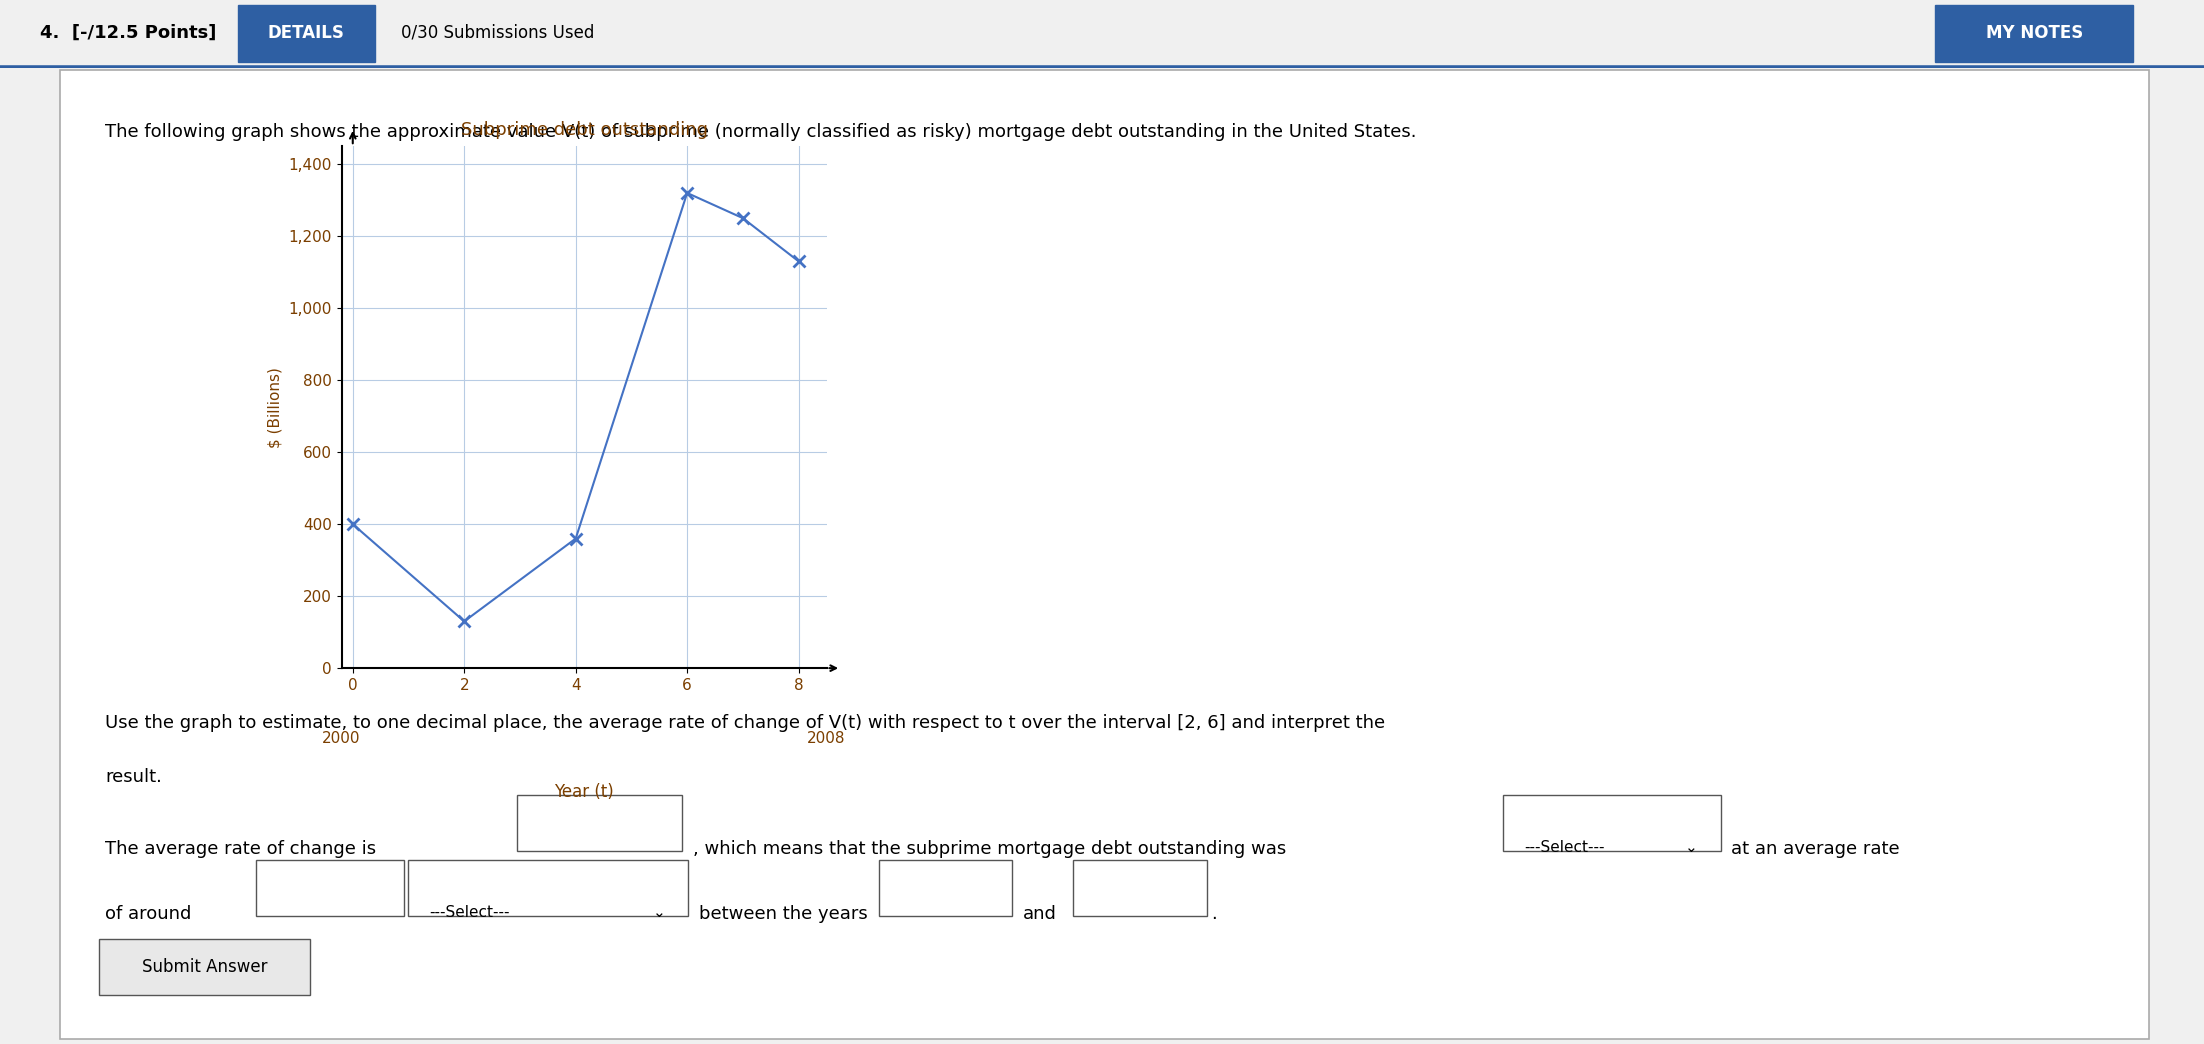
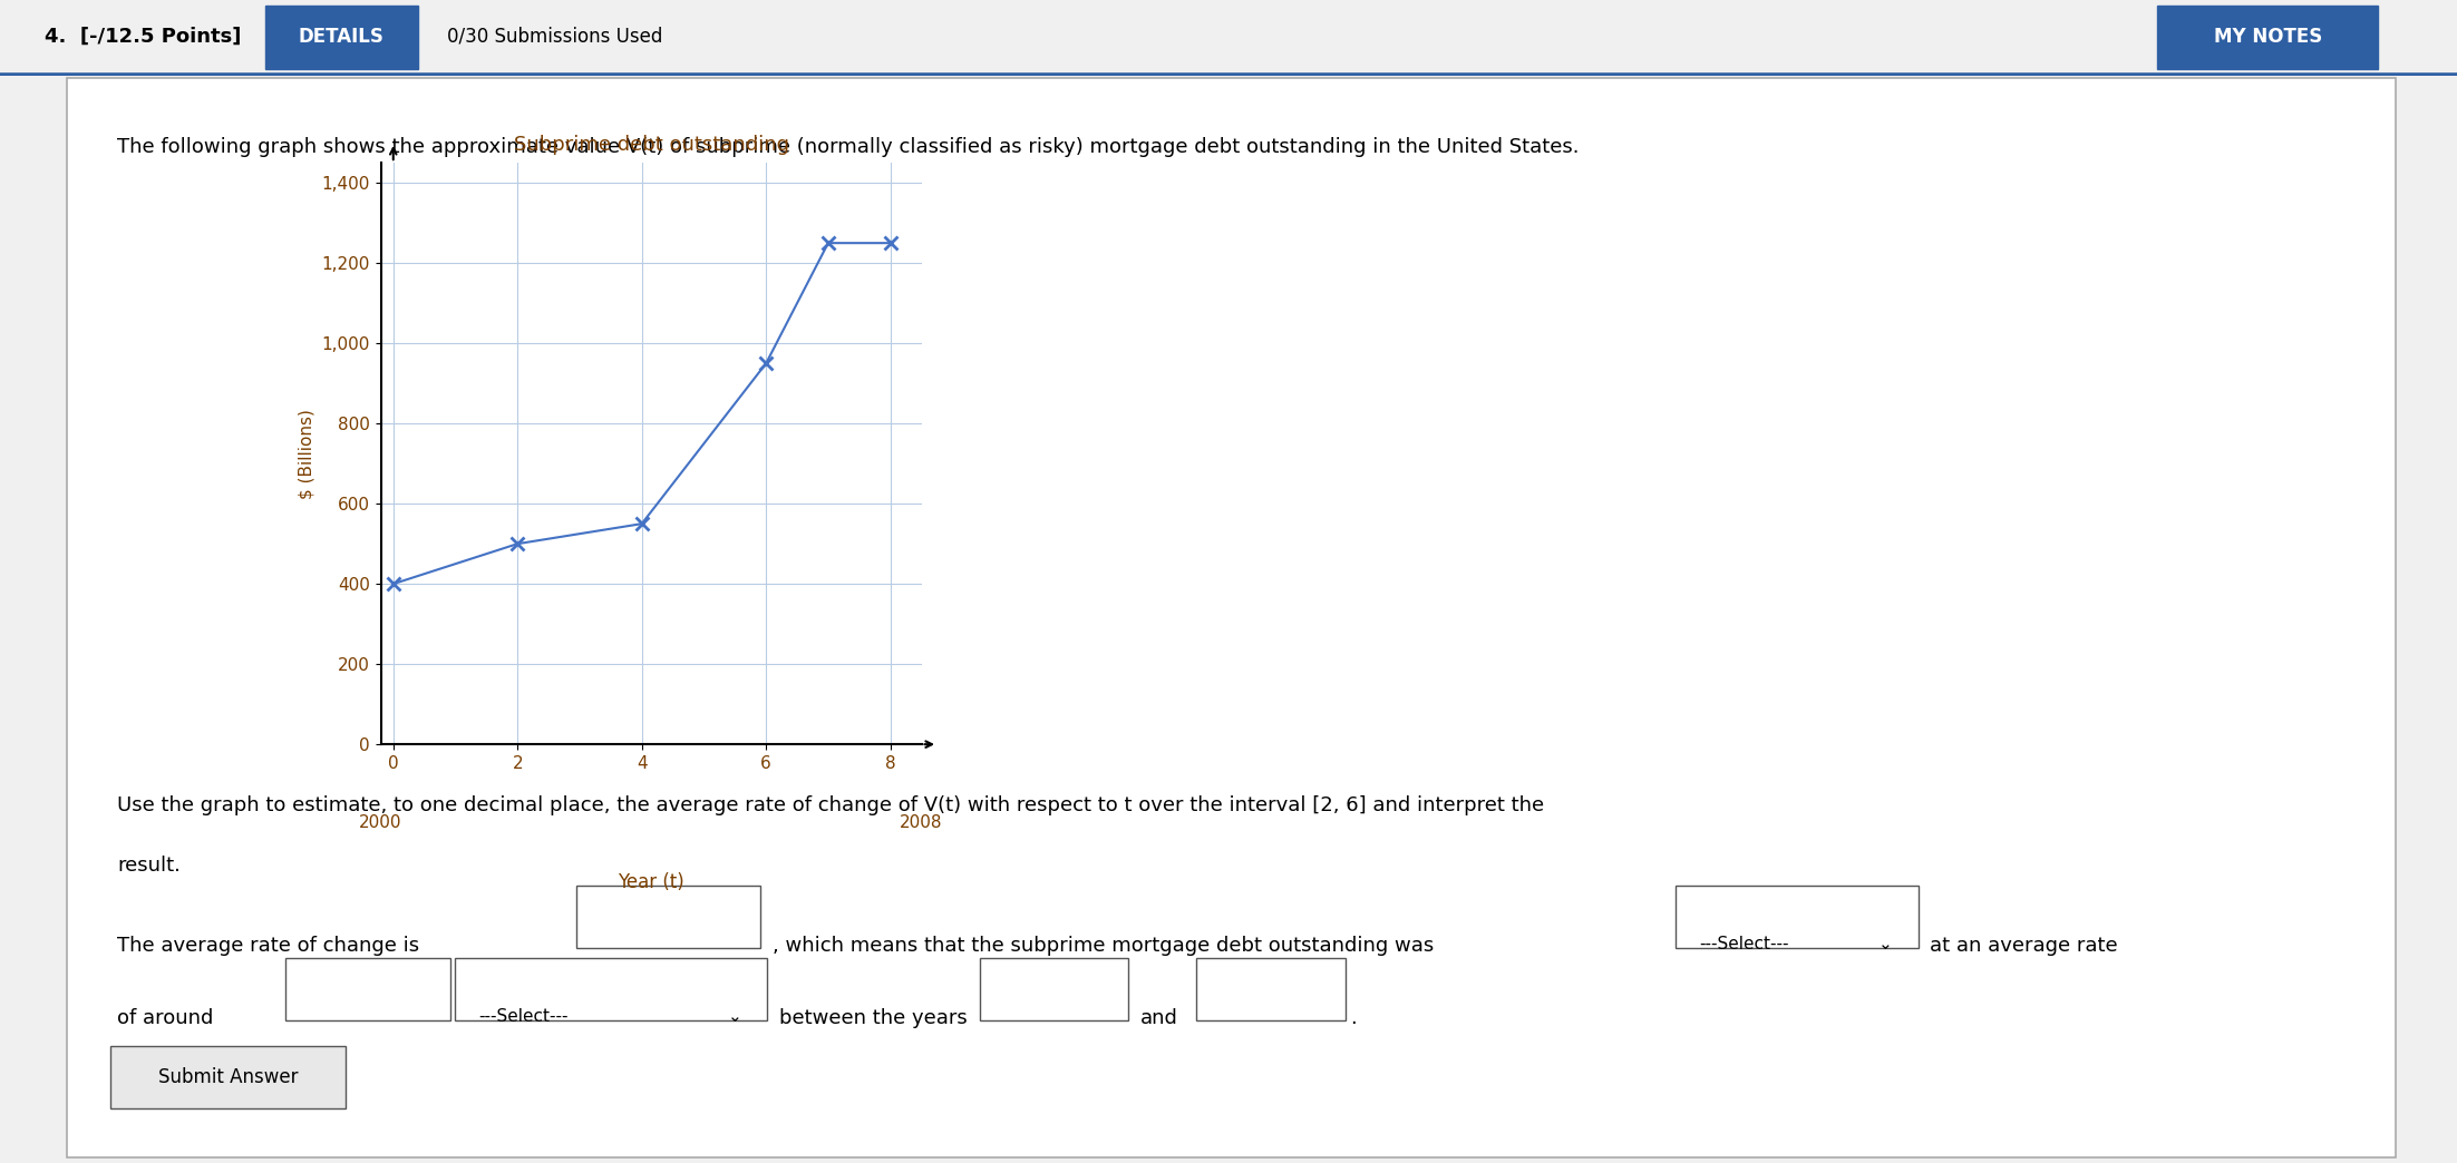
2: 130 -> 500
4: 360 -> 550
6: 1,320 -> 950
8: 1,130 -> 1,250
